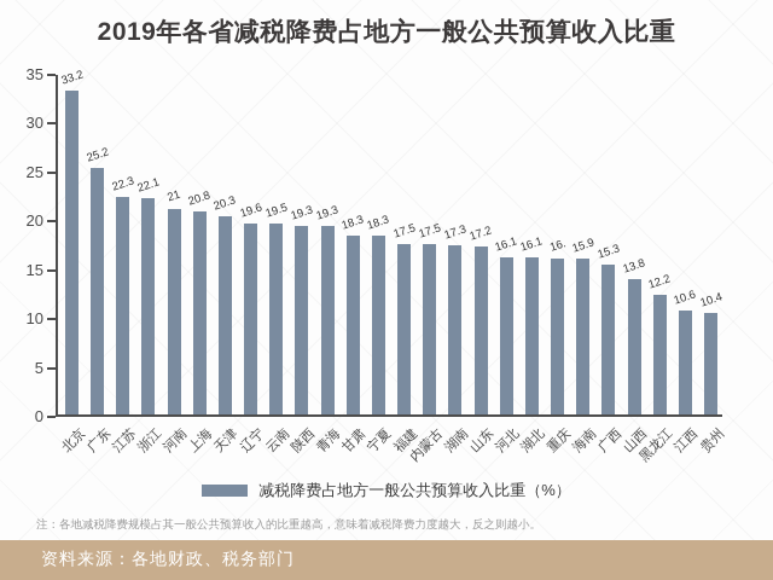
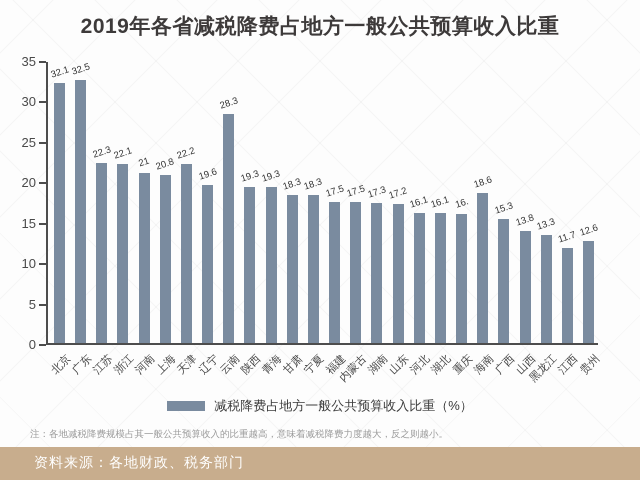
北京: 33.2 -> 32.1
广东: 25.2 -> 32.5
天津: 20.3 -> 22.2
云南: 19.5 -> 28.3
海南: 15.9 -> 18.6
黑龙江: 12.2 -> 13.3
江西: 10.6 -> 11.7
贵州: 10.4 -> 12.6
